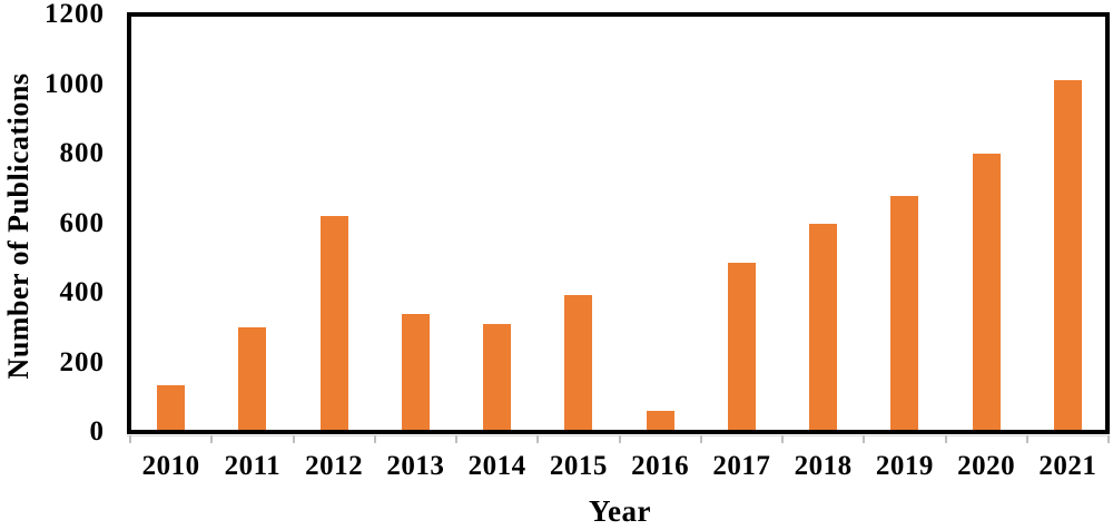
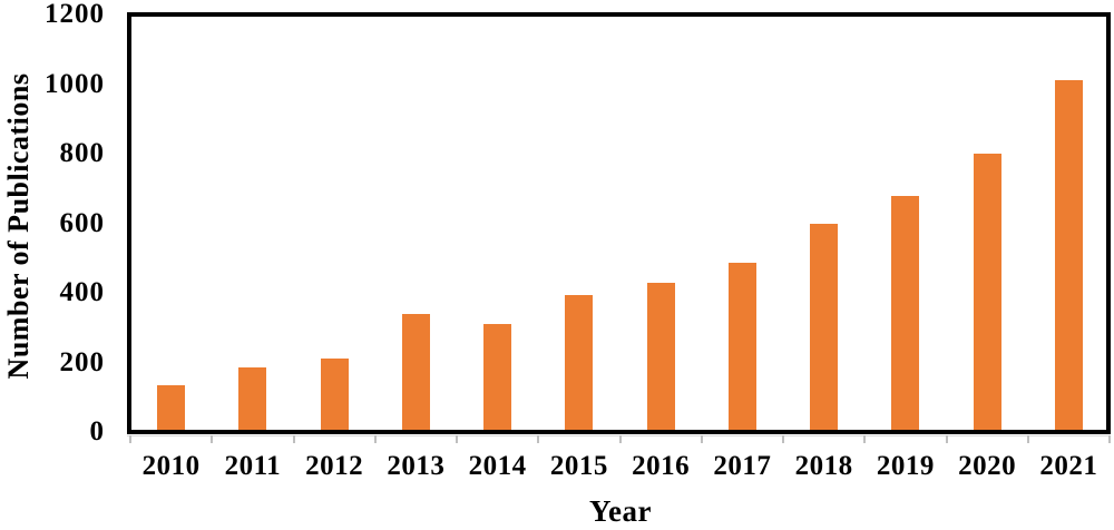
2011: 300 -> 180
2012: 620 -> 210
2016: 60 -> 430
